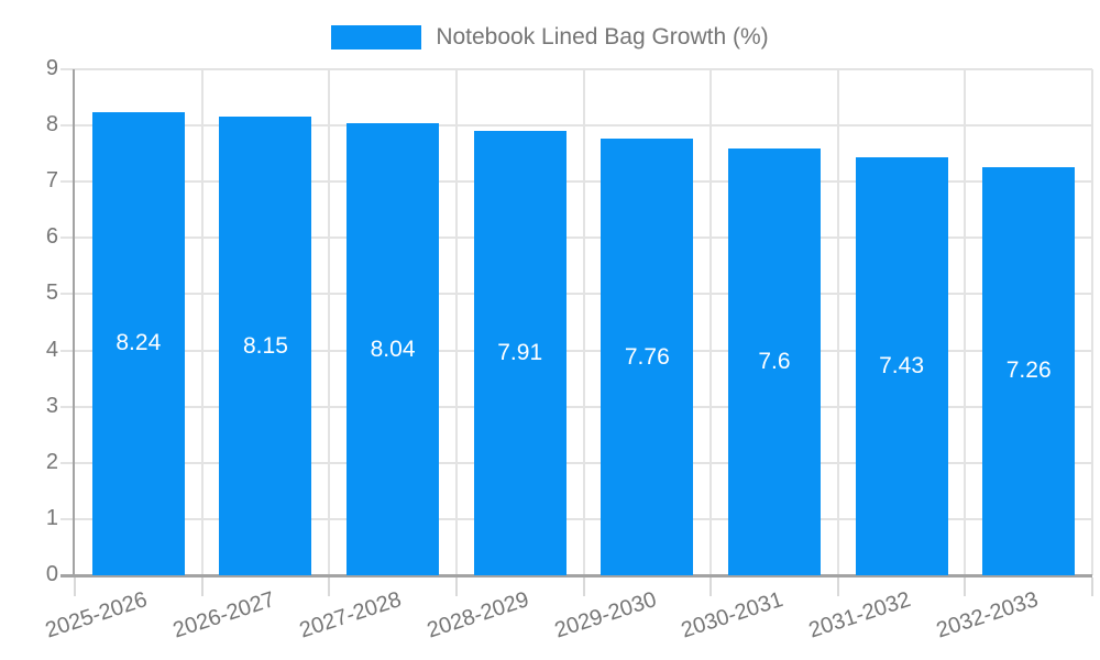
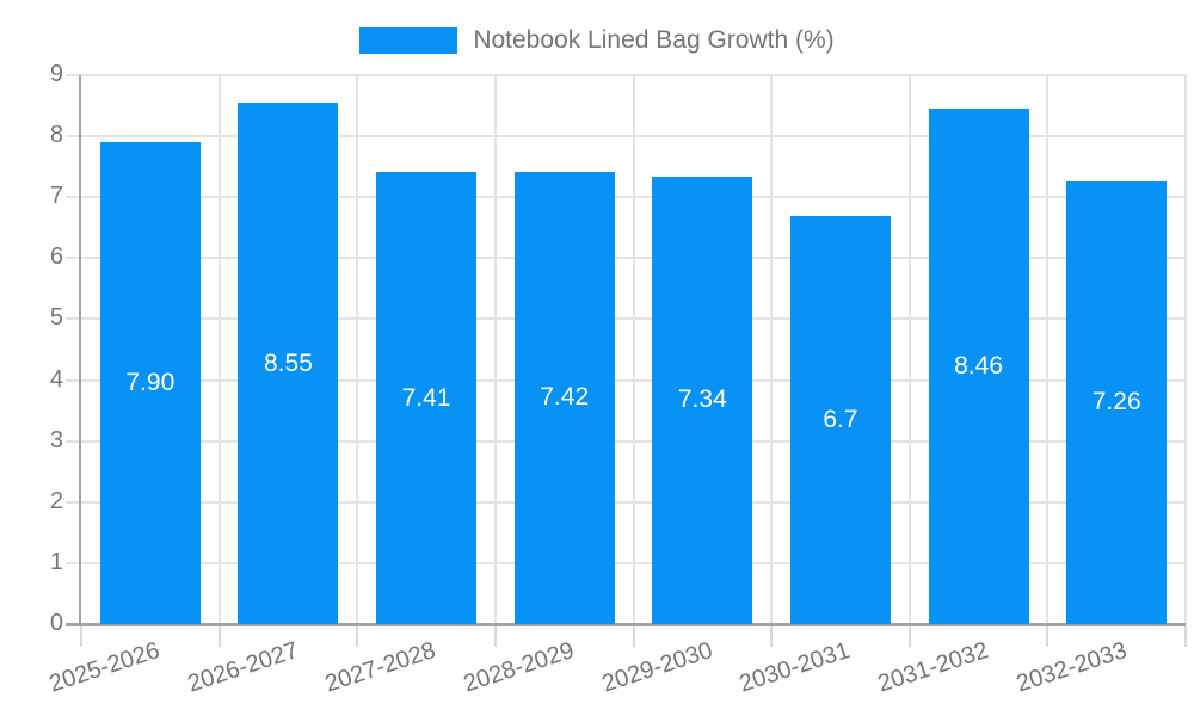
2025-2026: 8.24 -> 7.90
2026-2027: 8.15 -> 8.55
2027-2028: 8.04 -> 7.41
2028-2029: 7.91 -> 7.42
2029-2030: 7.76 -> 7.34
2030-2031: 7.6 -> 6.7
2031-2032: 7.43 -> 8.46
